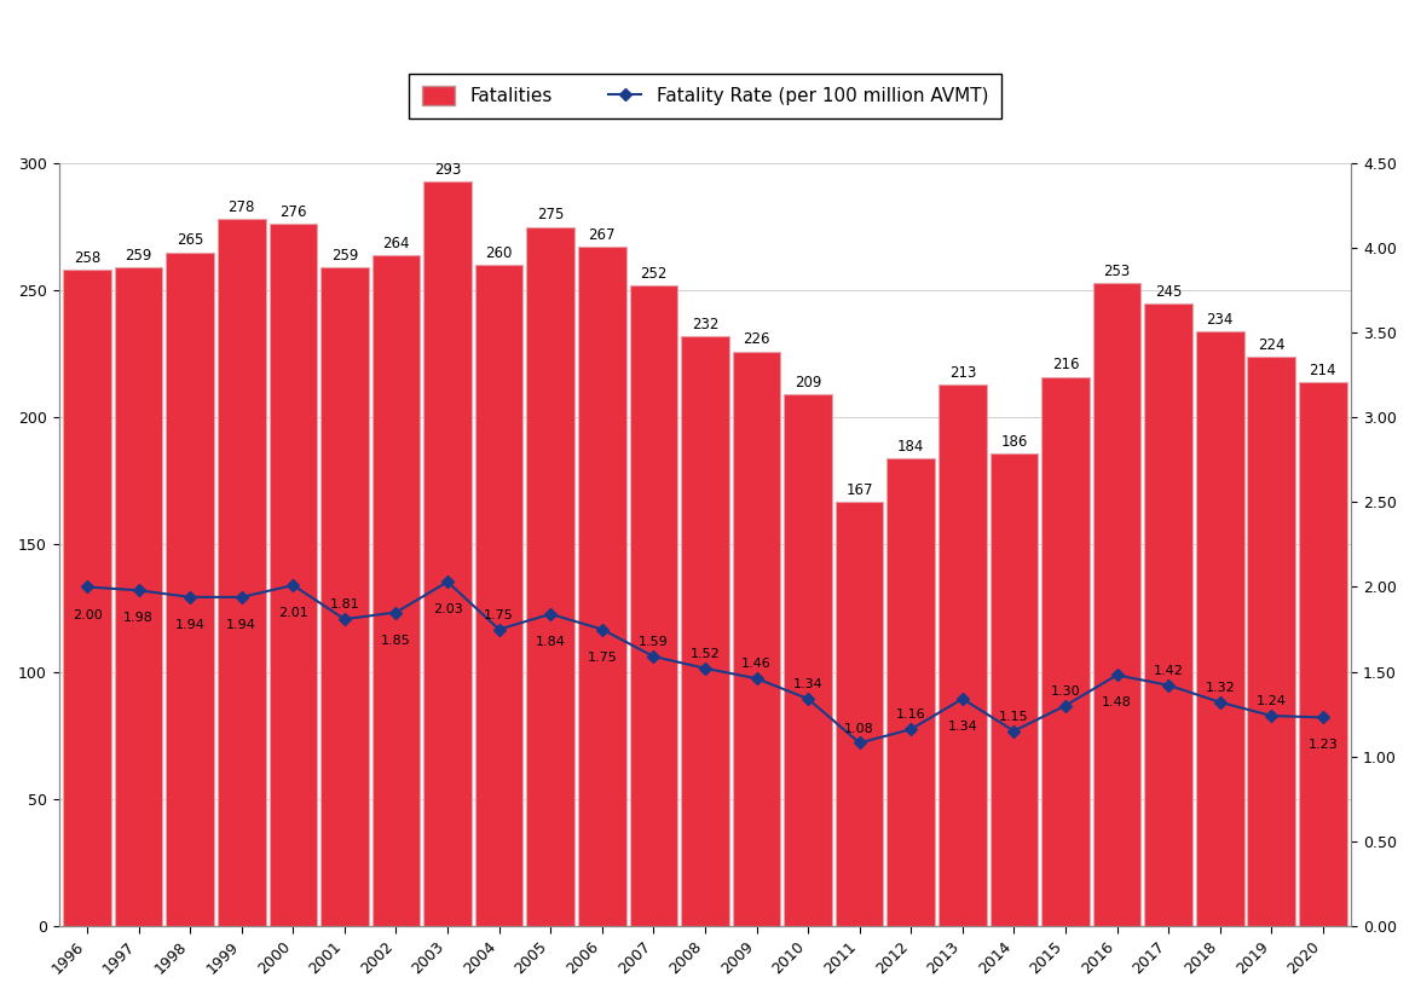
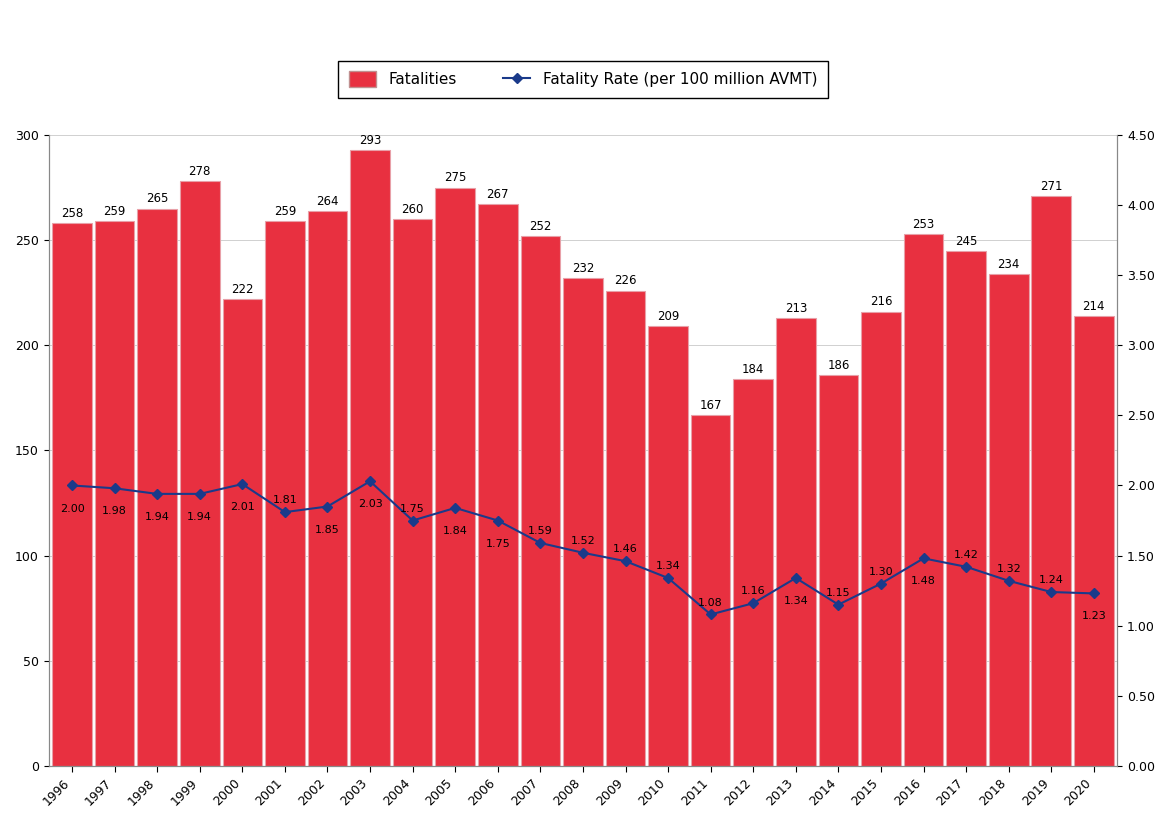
Fatalities/2000: 276 -> 222
Fatalities/2019: 224 -> 271
